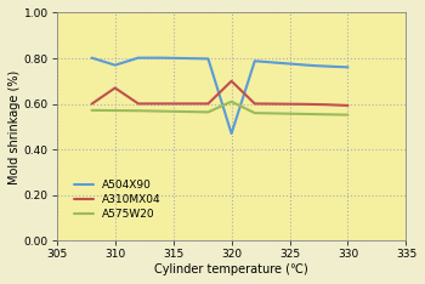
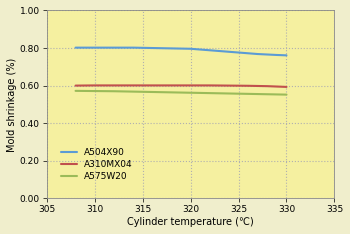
A504X90/310: 0.77 -> 0.80
A310MX04/310: 0.67 -> 0.60
A504X90/320: 0.47 -> 0.80
A310MX04/320: 0.70 -> 0.60
A575W20/320: 0.61 -> 0.56
